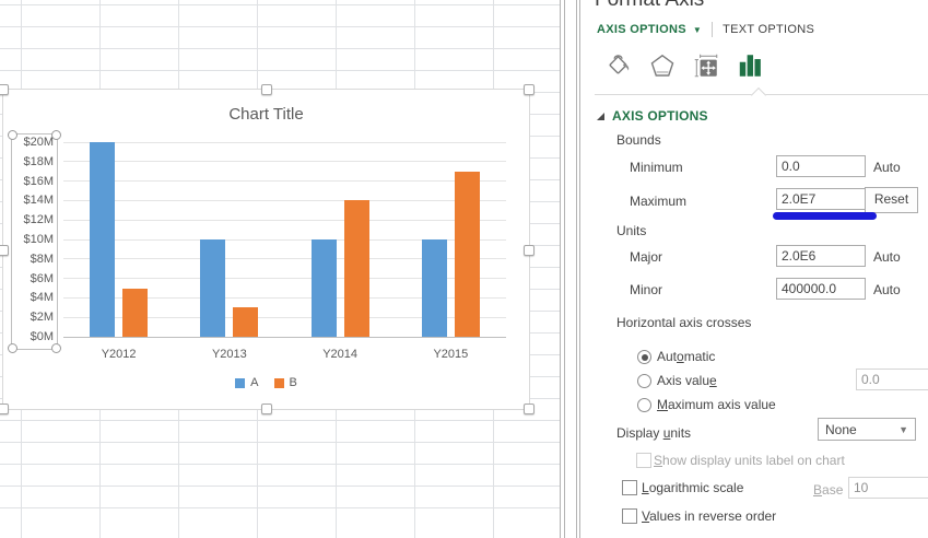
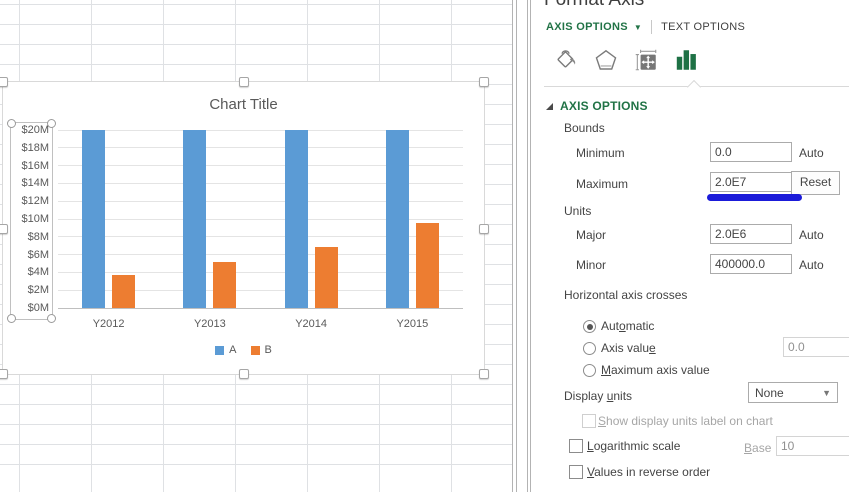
B/Y2012: $5M -> $4M
A/Y2013: $10M -> $20M
B/Y2013: $3M -> $5M
A/Y2014: $10M -> $20M
B/Y2014: $14M -> $7M
A/Y2015: $10M -> $20M
B/Y2015: $17M -> $10M
